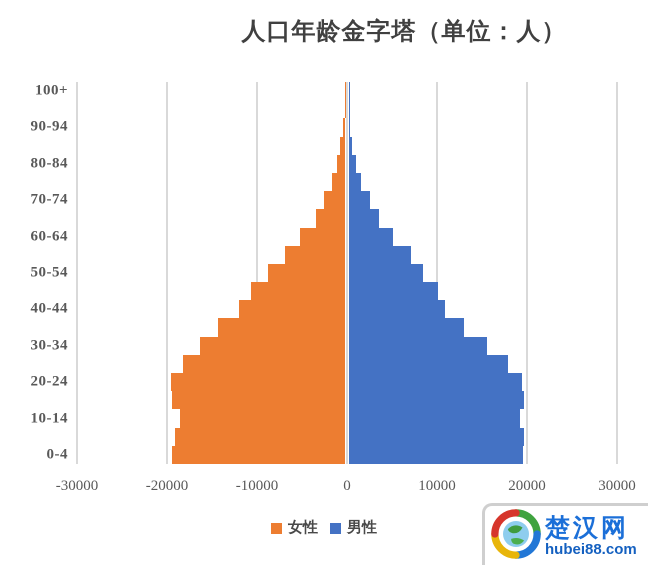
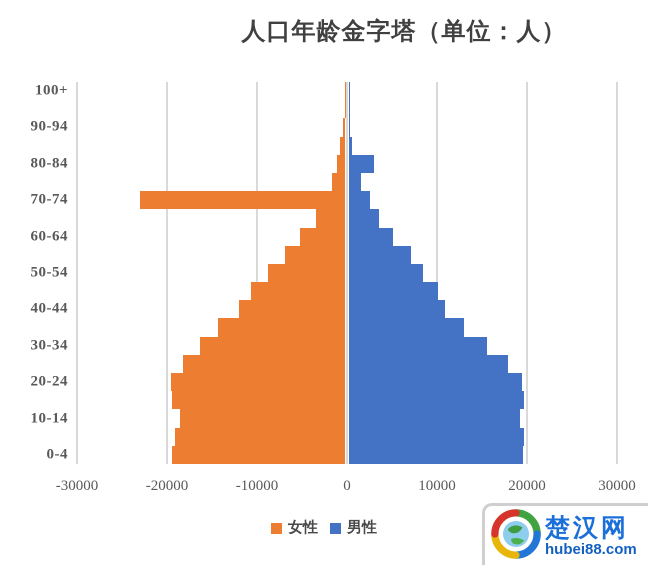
女性/70-74: 3000 -> 23000
男性/80-84: 1000 -> 3000
